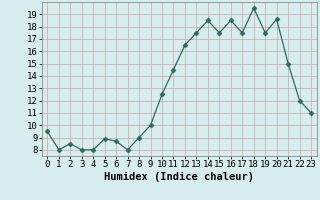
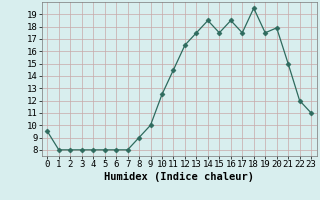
2: 8.5 -> 8.0
5: 8.9 -> 8.0
6: 8.7 -> 8.0
20: 18.6 -> 17.9
